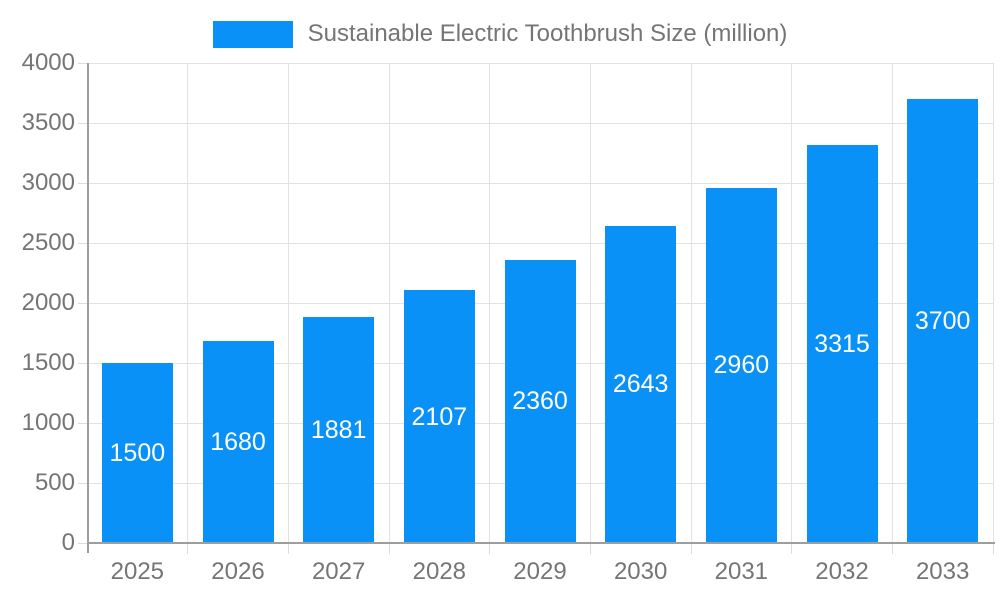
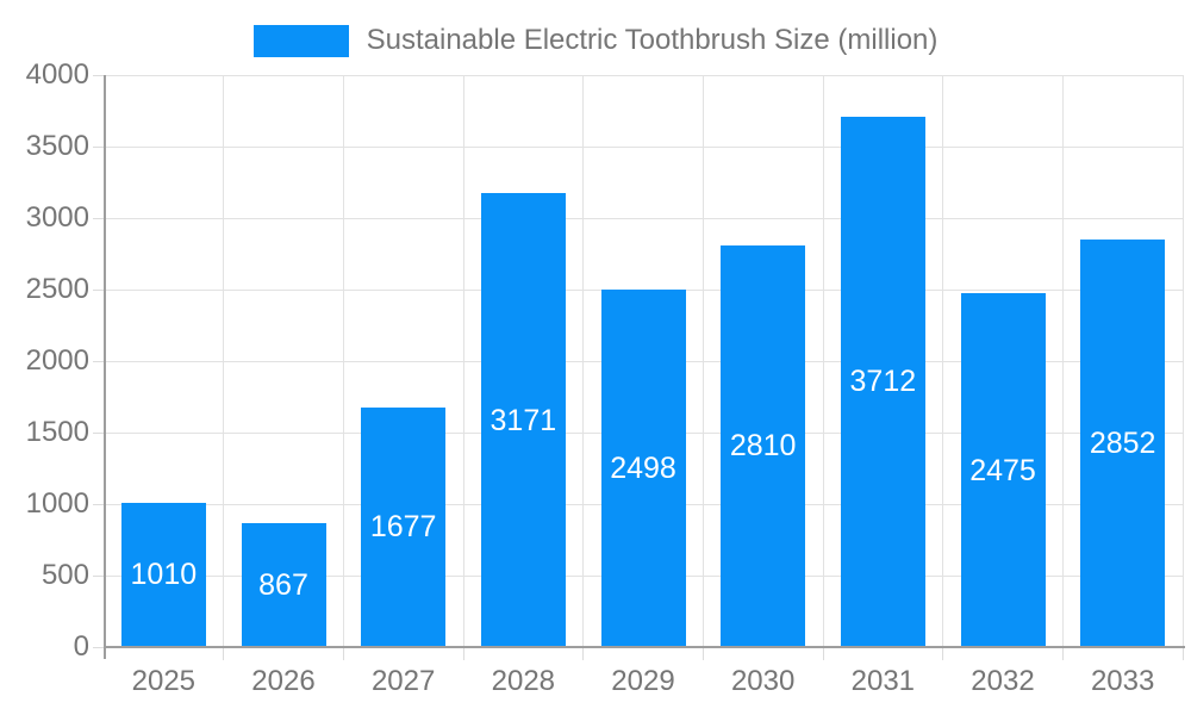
2025: 1500 -> 1010
2026: 1680 -> 867
2027: 1881 -> 1677
2028: 2107 -> 3171
2029: 2360 -> 2498
2030: 2643 -> 2810
2031: 2960 -> 3712
2032: 3315 -> 2475
2033: 3700 -> 2852
